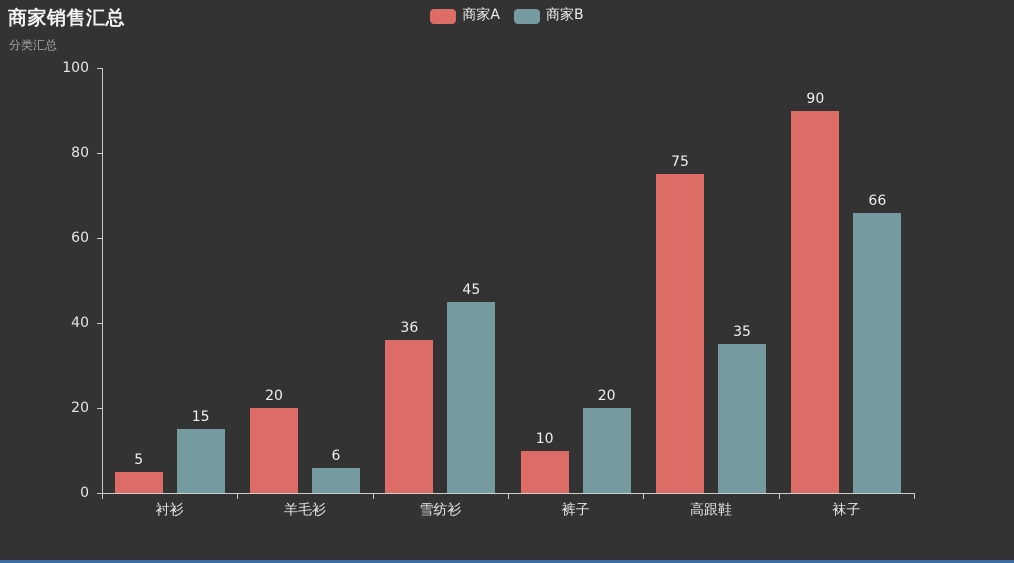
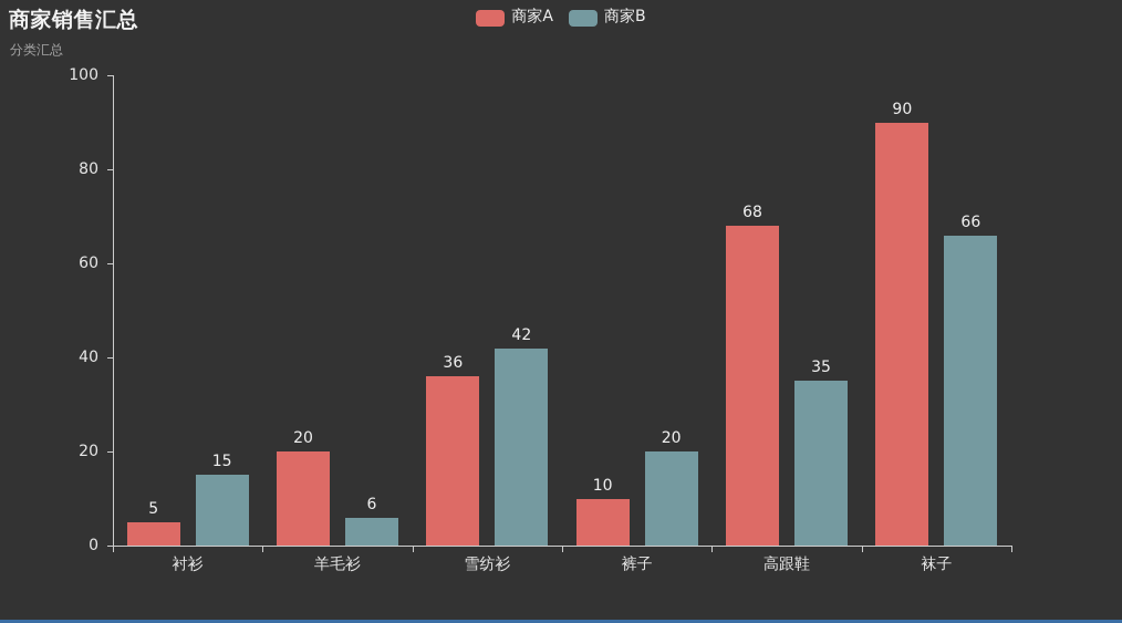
商家B/雪纺衫: 45 -> 42
商家A/高跟鞋: 75 -> 68
